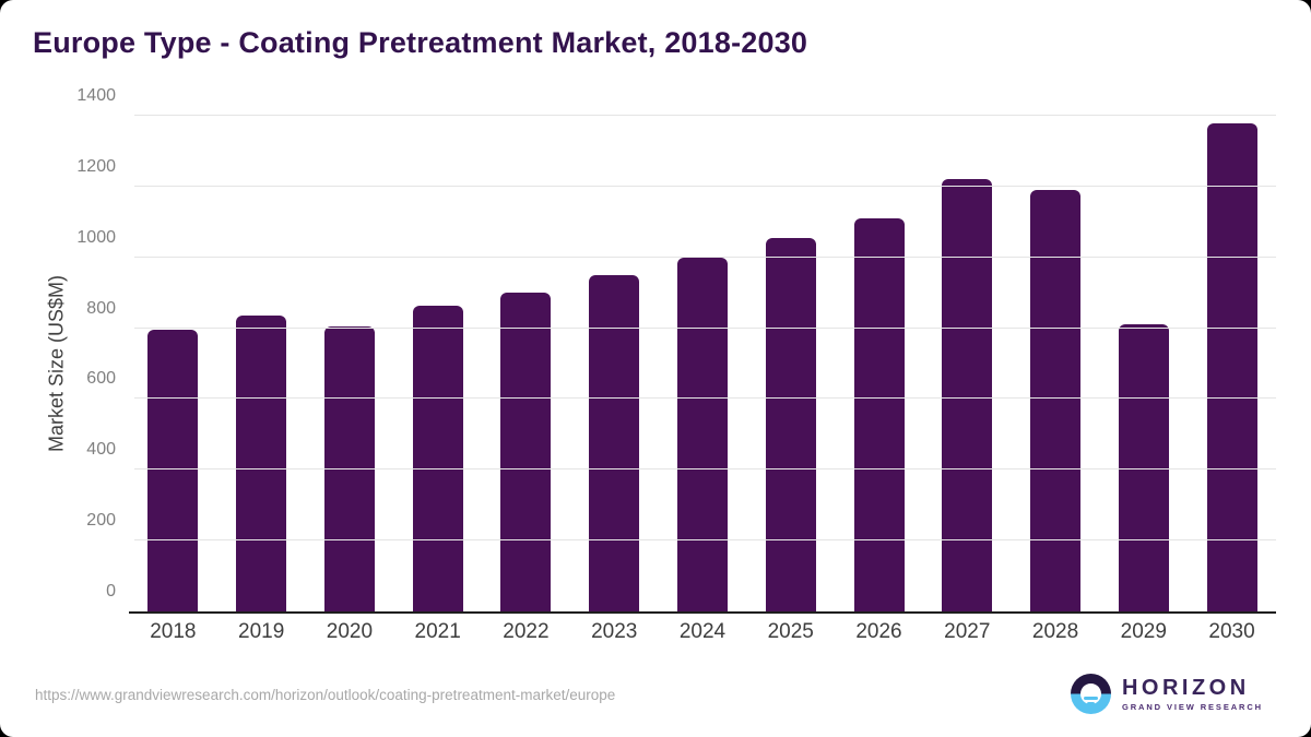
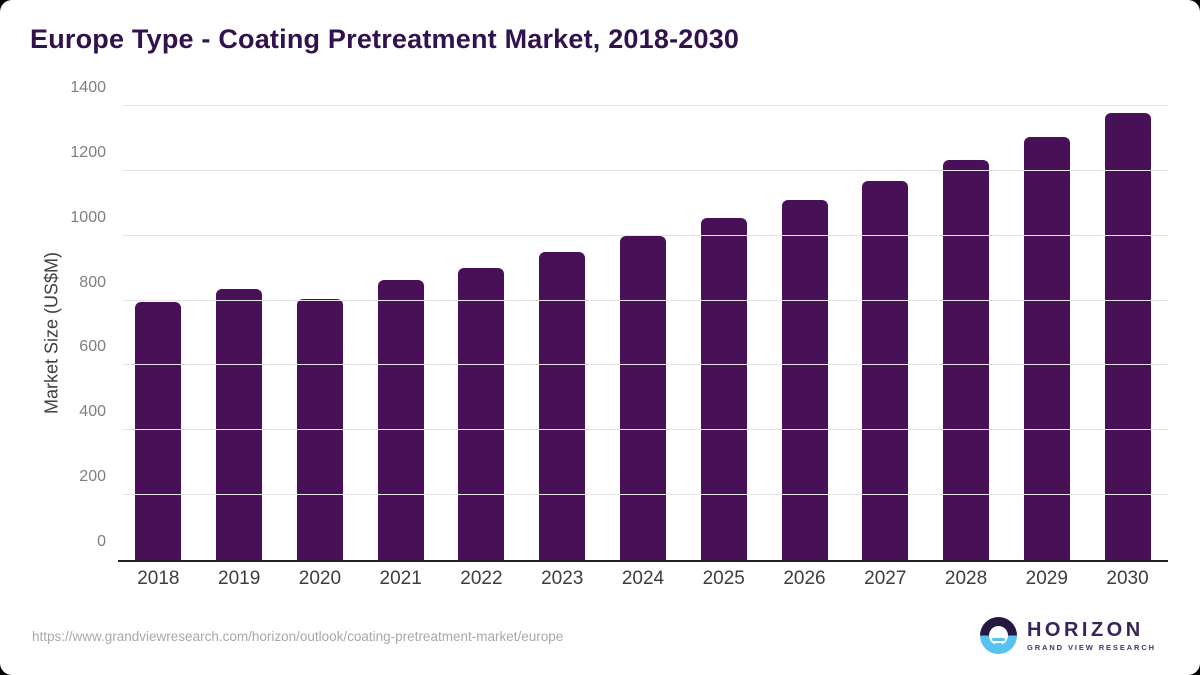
2027: 1220 -> 1170
2028: 1190 -> 1240
2029: 810 -> 1300
